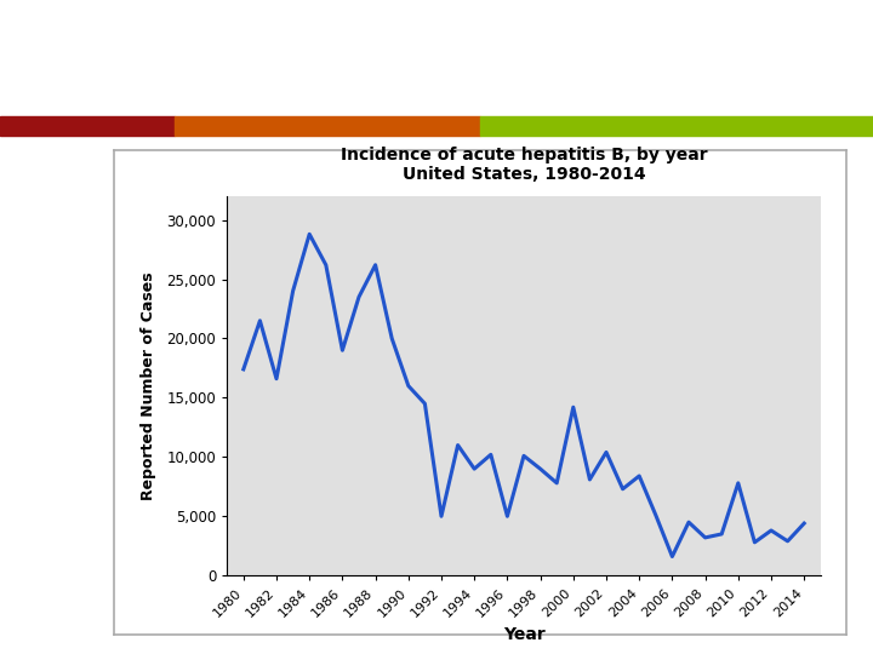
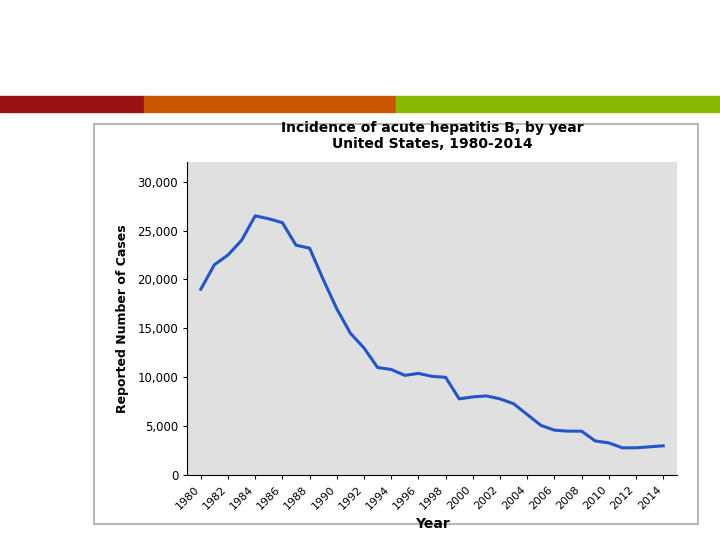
1980: 17,400 -> 19,000
1982: 16,600 -> 22,500
1984: 28,800 -> 26,500
1986: 19,000 -> 25,800
1988: 26,200 -> 23,200
1990: 16,000 -> 17,000
1992: 5,000 -> 13,000
1994: 9,000 -> 10,800
1996: 5,000 -> 10,400
1998: 9,000 -> 10,000
2000: 14,200 -> 8,000
2002: 10,400 -> 7,800
2004: 8,400 -> 6,200
2006: 1,600 -> 4,600
2008: 3,200 -> 4,500
2010: 7,800 -> 3,300
2012: 3,800 -> 2,800
2014: 4,400 -> 3,000
